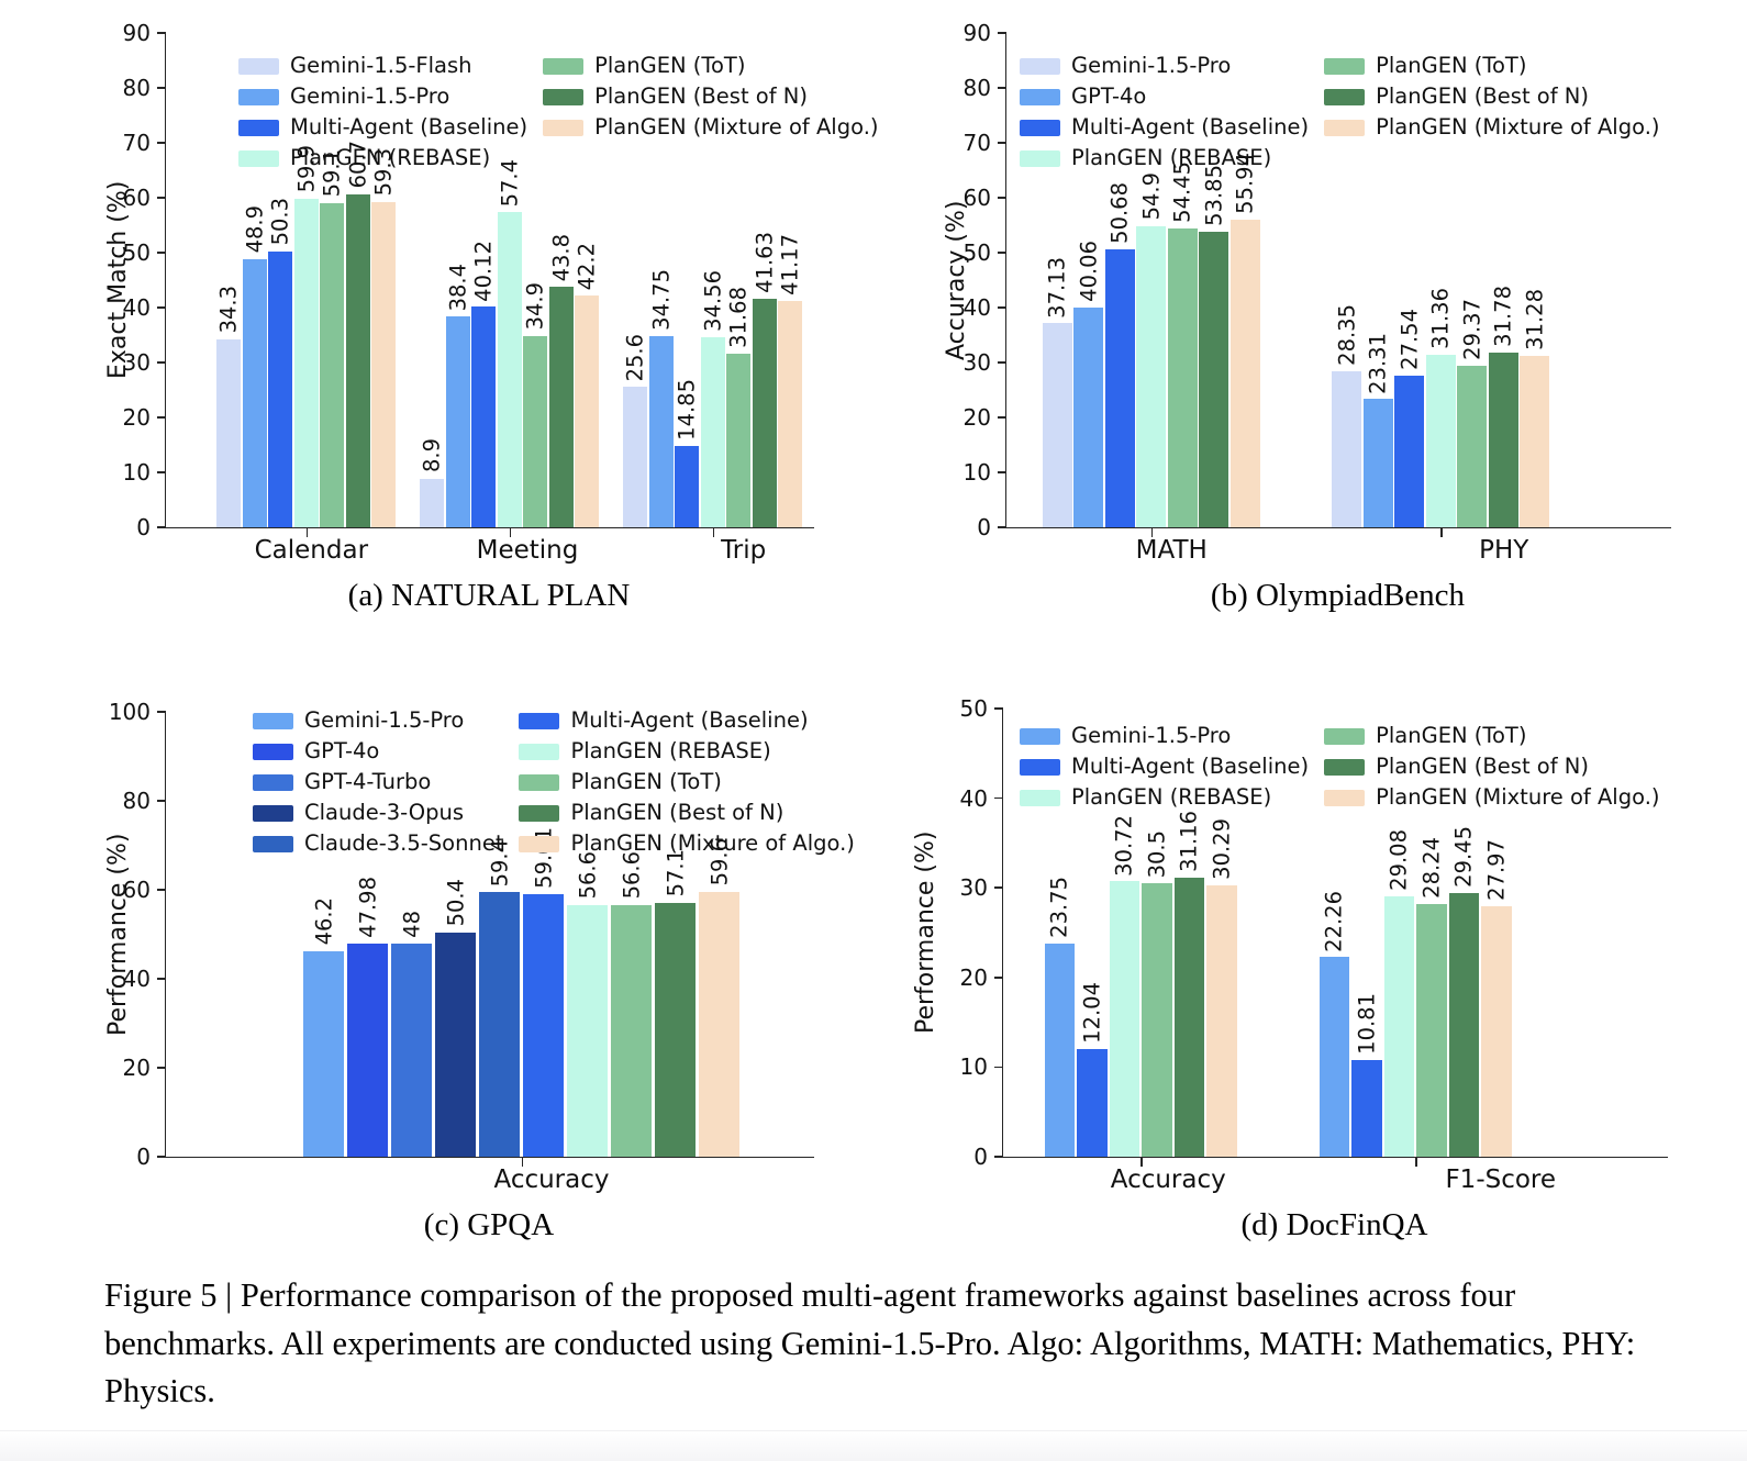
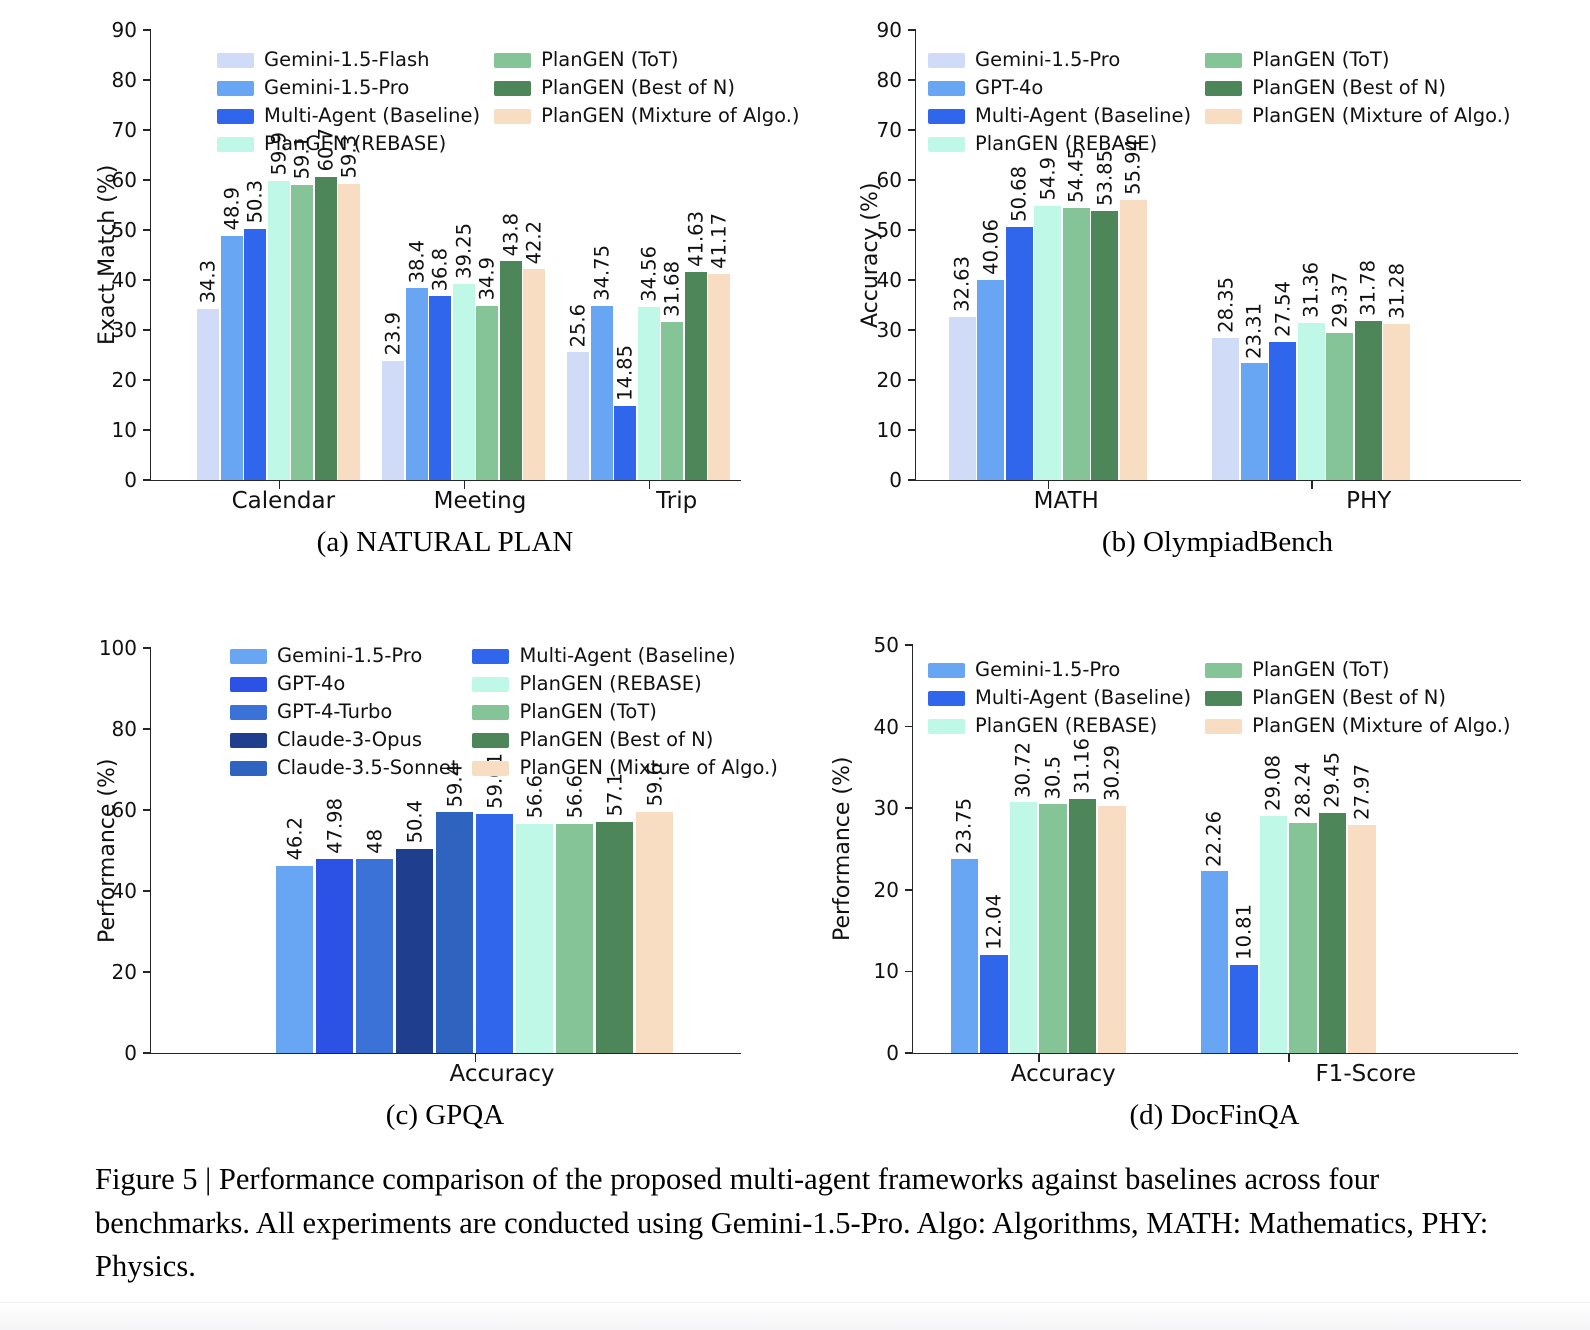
(a) NATURAL PLAN/Gemini-1.5-Flash/Meeting: 8.9 -> 23.9
(a) NATURAL PLAN/Multi-Agent (Baseline)/Meeting: 40.12 -> 36.8
(a) NATURAL PLAN/PlanGEN (REBASE)/Meeting: 57.4 -> 39.25
(b) OlympiadBench/Gemini-1.5-Pro/MATH: 37.13 -> 32.63
